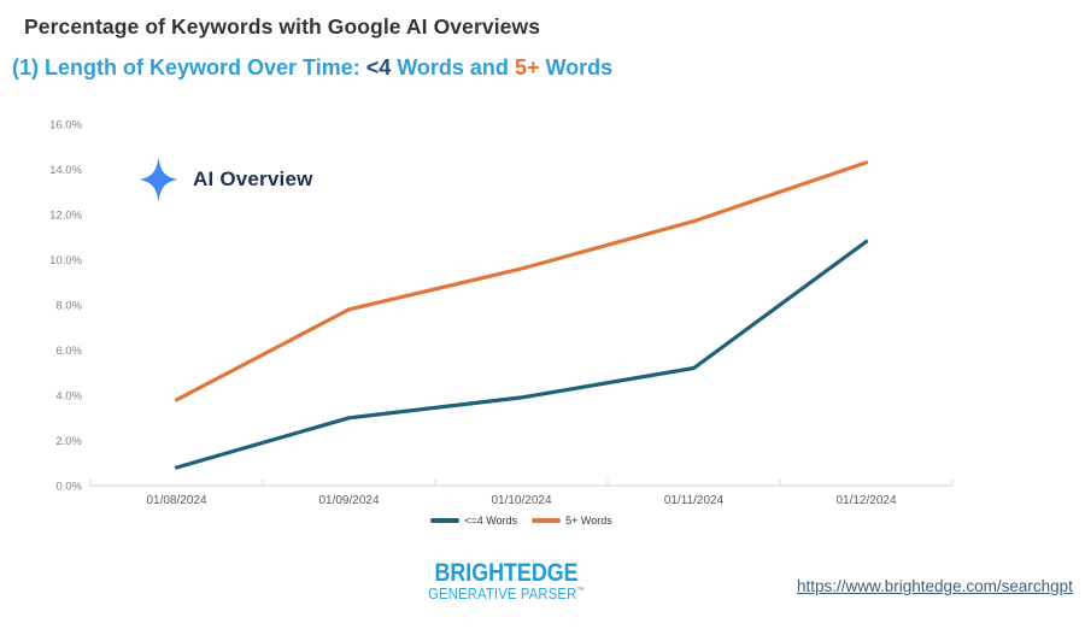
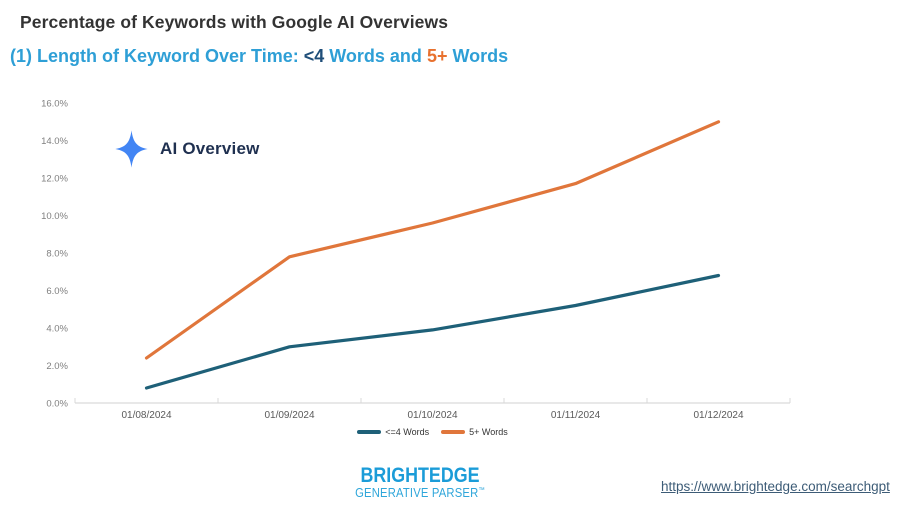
5+ Words/01/08/2024: 3.8% -> 2.4%
<=4 Words/01/12/2024: 10.8% -> 6.8%
5+ Words/01/12/2024: 14.3% -> 15.0%
